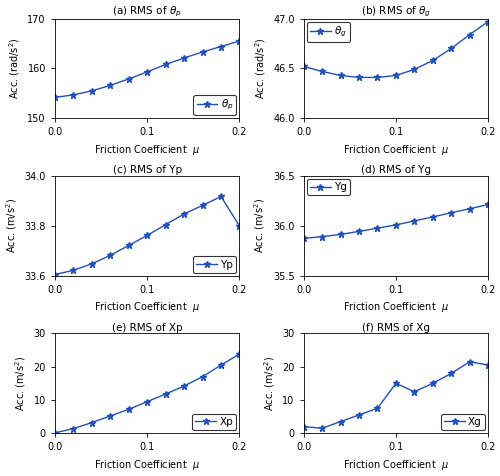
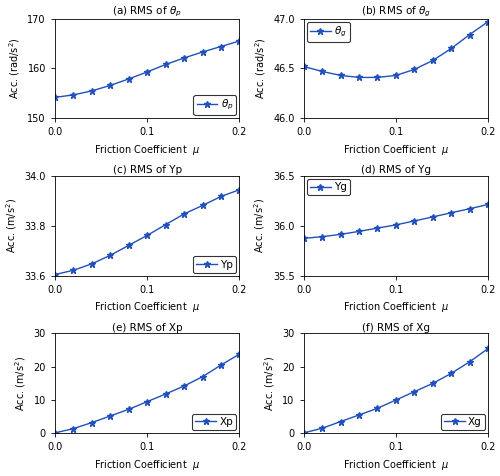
(c) RMS of Yp/0.2: 33.800 -> 33.945
(f) RMS of Xg/0.0: 2.0 -> 0.1
(f) RMS of Xg/0.1: 15.0 -> 10.0
(f) RMS of Xg/0.2: 20.5 -> 25.5
